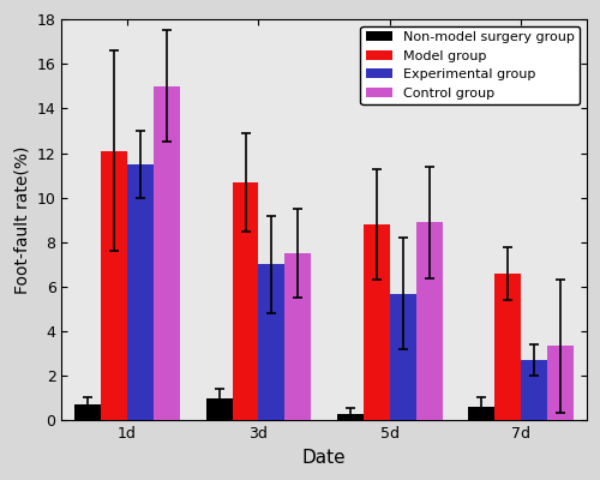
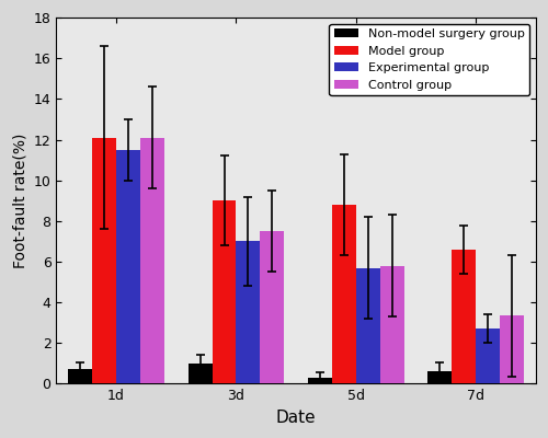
Control group/1d: 15.0 -> 12.1
Model group/3d: 10.7 -> 9.0
Control group/5d: 8.9 -> 5.8
